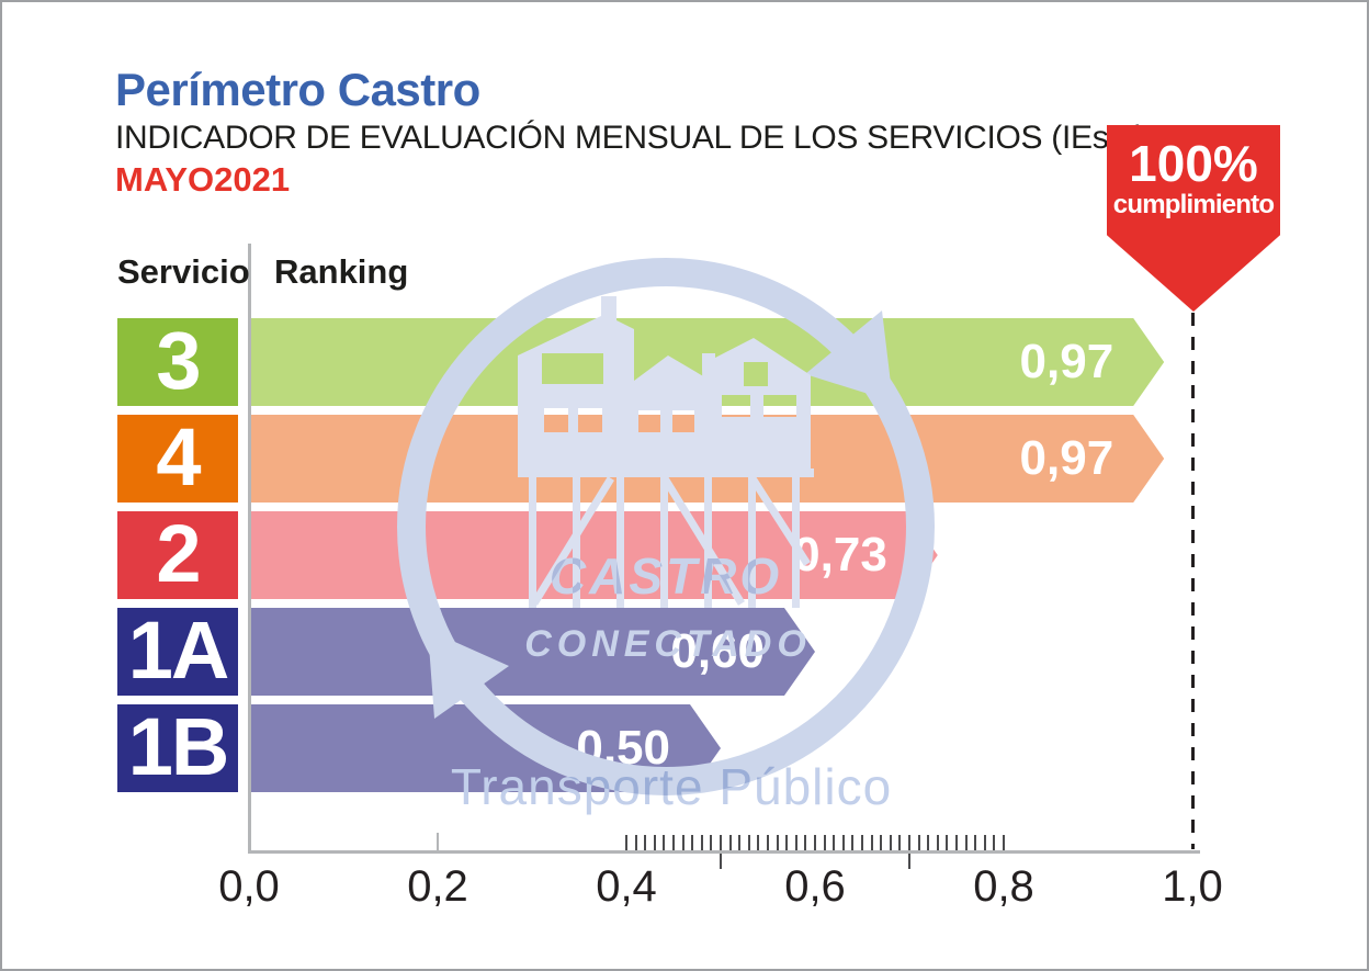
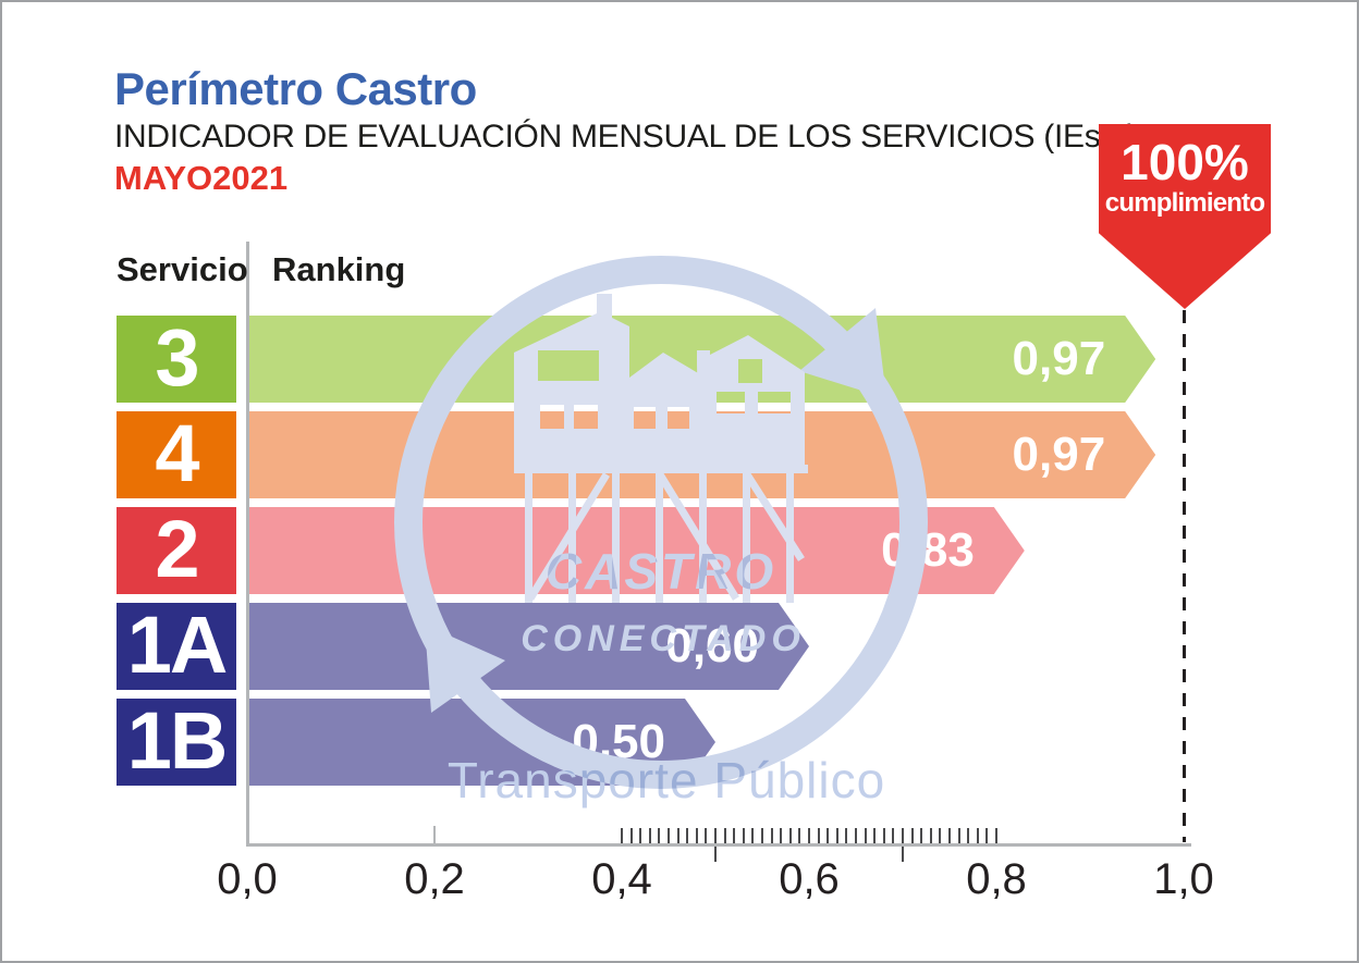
2: 0,73 -> 0,83
